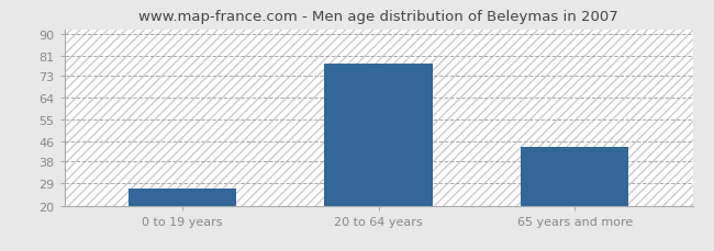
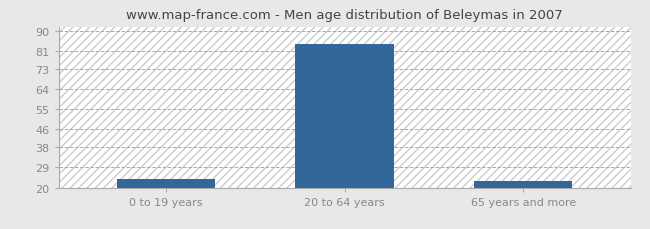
0 to 19 years: 27 -> 24
20 to 64 years: 78 -> 84
65 years and more: 44 -> 23
